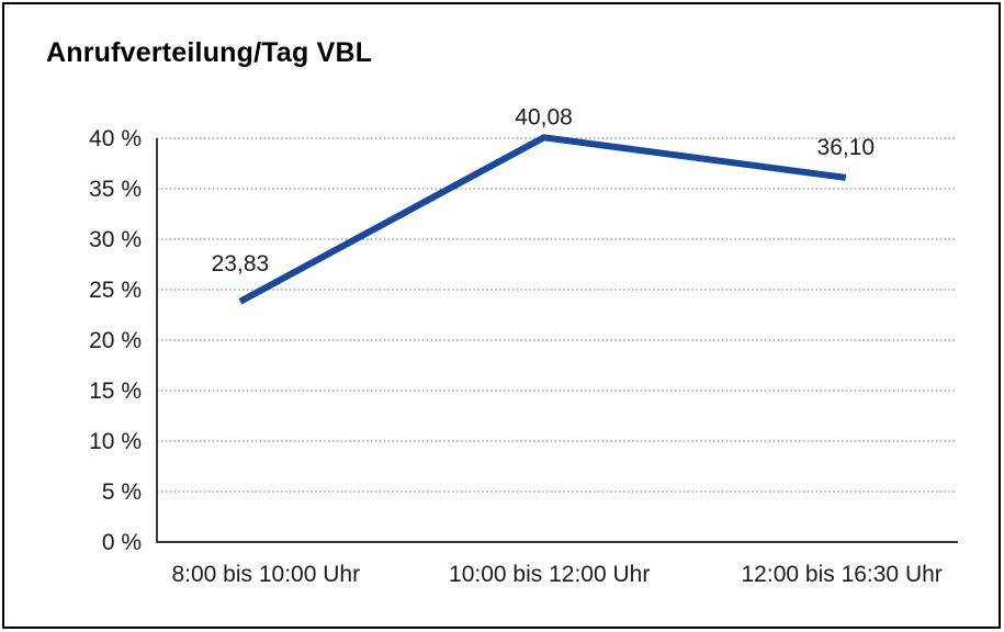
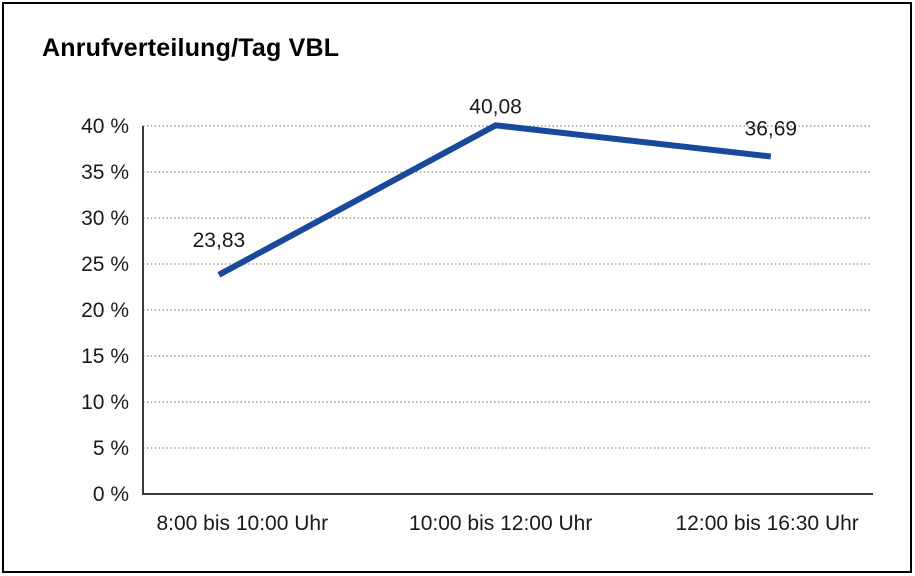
12:00 bis 16:30 Uhr: 36,10 -> 36,69
